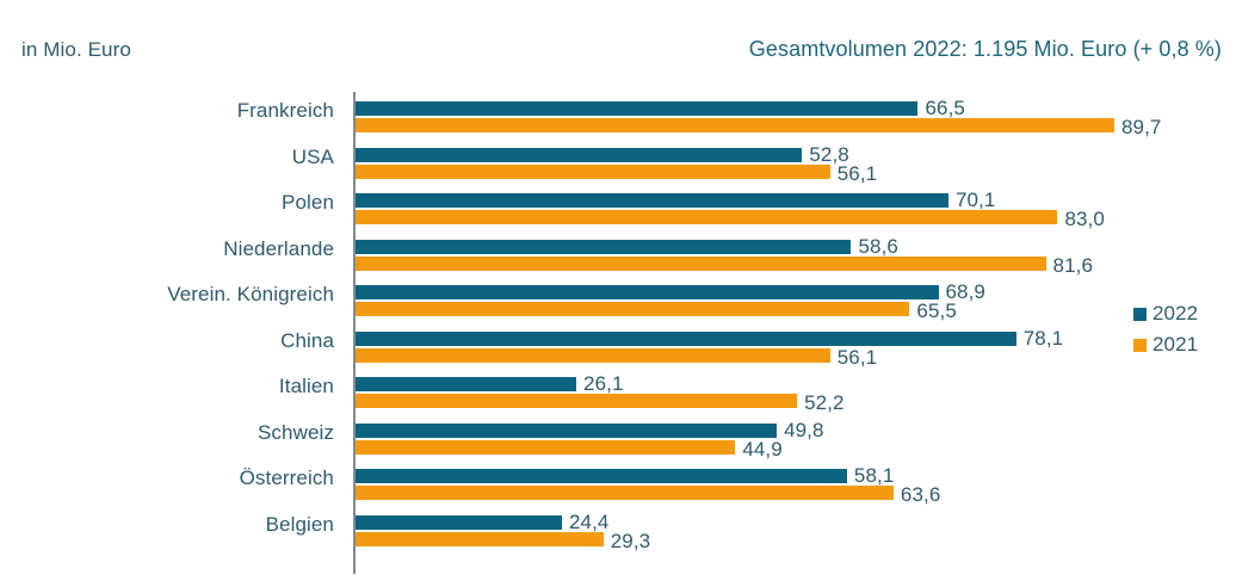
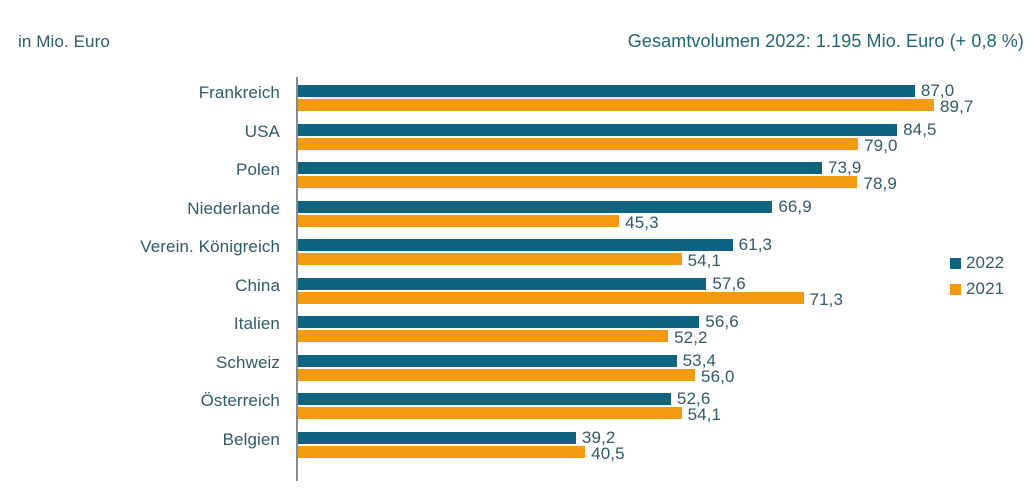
2022/Frankreich: 66,5 -> 87,0
2022/USA: 52,8 -> 84,5
2021/USA: 56,1 -> 79,0
2022/Polen: 70,1 -> 73,9
2021/Polen: 83,0 -> 78,9
2022/Niederlande: 58,6 -> 66,9
2021/Niederlande: 81,6 -> 45,3
2022/Verein. Königreich: 68,9 -> 61,3
2021/Verein. Königreich: 65,5 -> 54,1
2022/China: 78,1 -> 57,6
2021/China: 56,1 -> 71,3
2022/Italien: 26,1 -> 56,6
2022/Schweiz: 49,8 -> 53,4
2021/Schweiz: 44,9 -> 56,0
2022/Österreich: 58,1 -> 52,6
2021/Österreich: 63,6 -> 54,1
2022/Belgien: 24,4 -> 39,2
2021/Belgien: 29,3 -> 40,5
